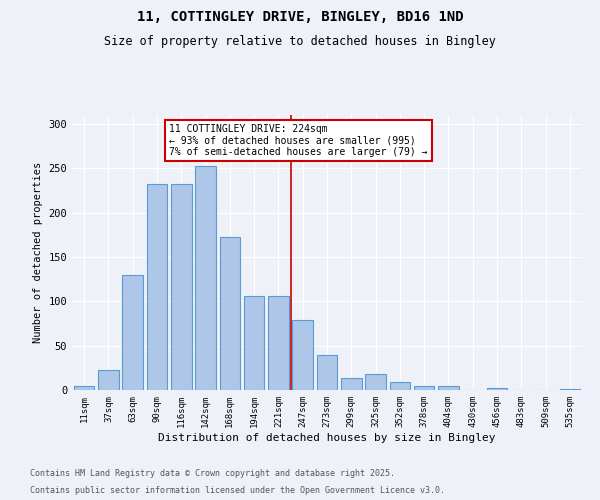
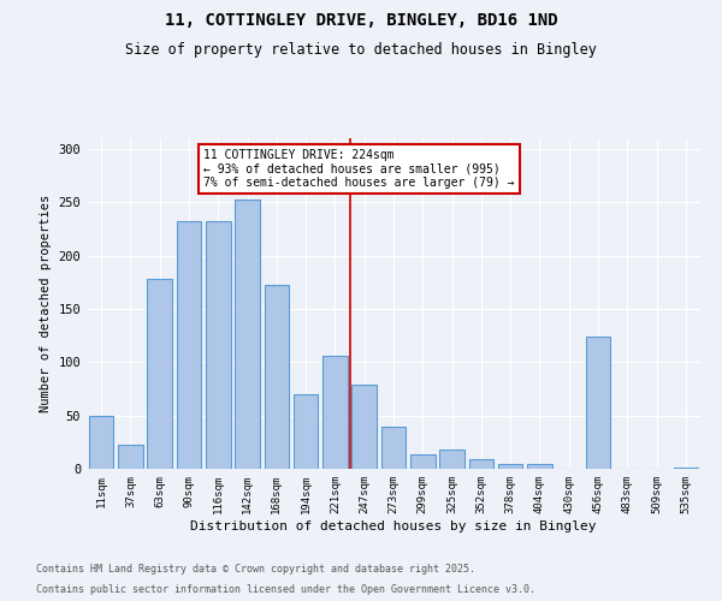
11sqm: 4 -> 50
63sqm: 130 -> 178
194sqm: 106 -> 70
456sqm: 2 -> 124
